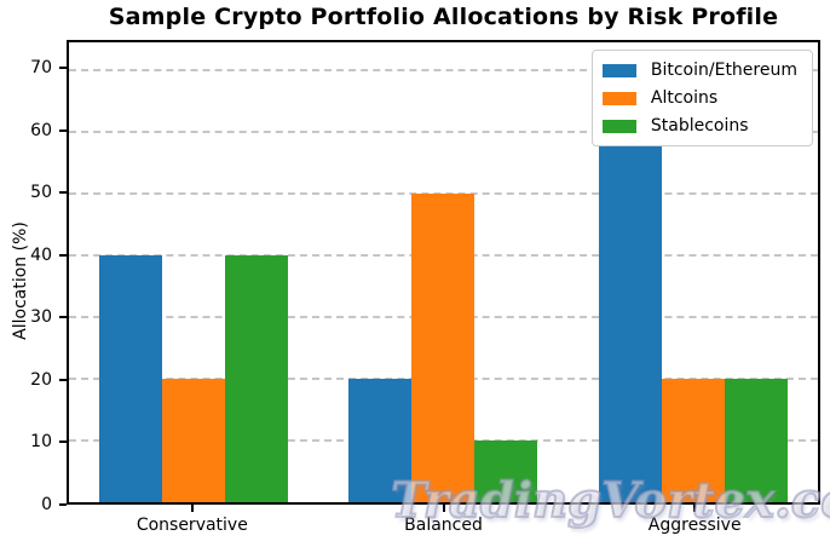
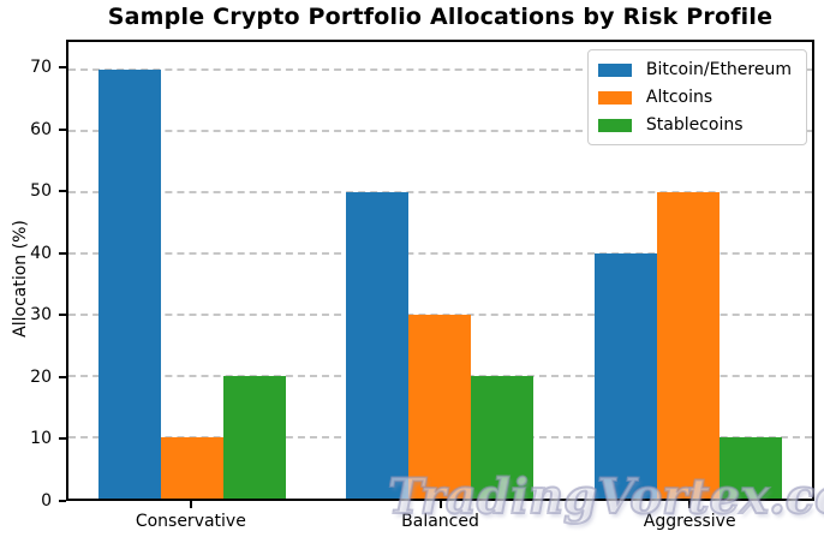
Bitcoin/Ethereum/Conservative: 40 -> 70
Altcoins/Conservative: 20 -> 10
Stablecoins/Conservative: 40 -> 20
Bitcoin/Ethereum/Balanced: 20 -> 50
Altcoins/Balanced: 50 -> 30
Stablecoins/Balanced: 10 -> 20
Bitcoin/Ethereum/Aggressive: 60 -> 40
Altcoins/Aggressive: 20 -> 50
Stablecoins/Aggressive: 20 -> 10
